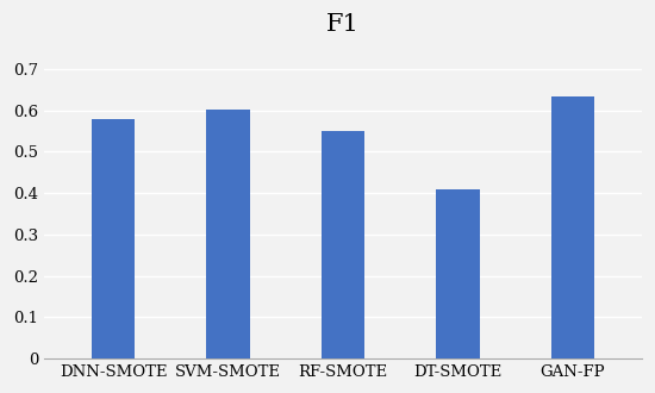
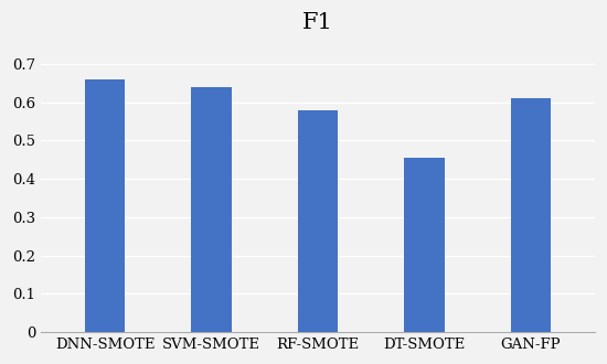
DNN-SMOTE: 0.578 -> 0.660
SVM-SMOTE: 0.601 -> 0.640
RF-SMOTE: 0.551 -> 0.580
DT-SMOTE: 0.408 -> 0.455
GAN-FP: 0.635 -> 0.610
